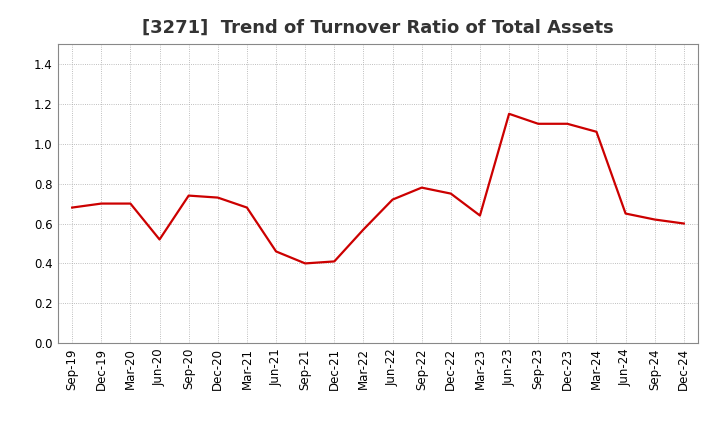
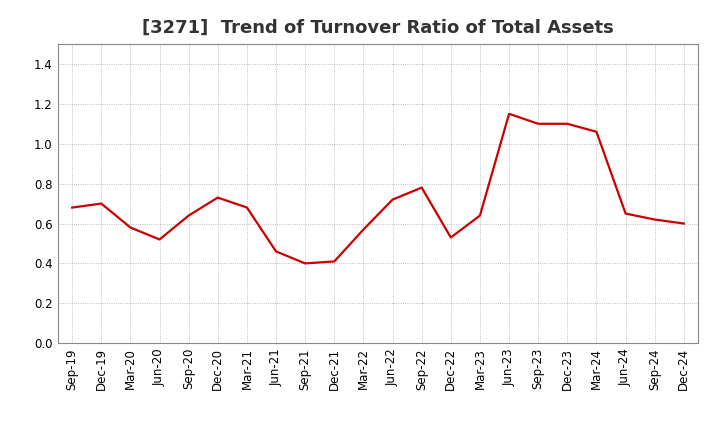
Mar-20: 0.70 -> 0.58
Sep-20: 0.74 -> 0.64
Dec-22: 0.75 -> 0.53
